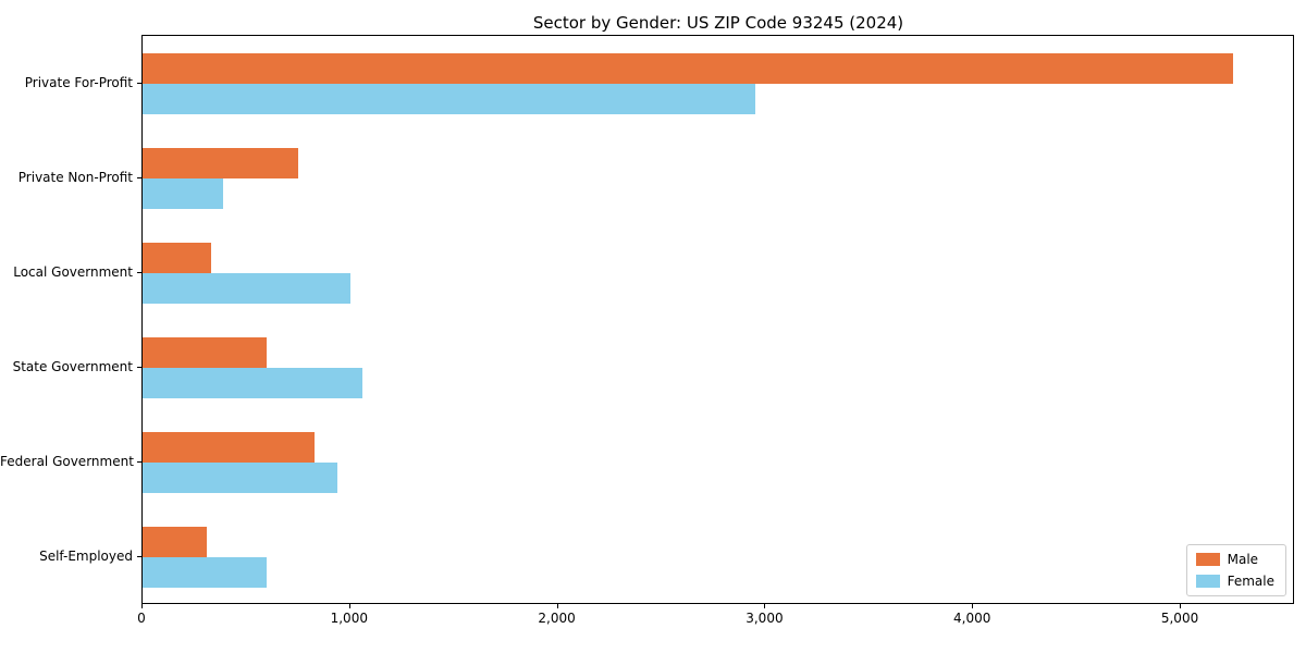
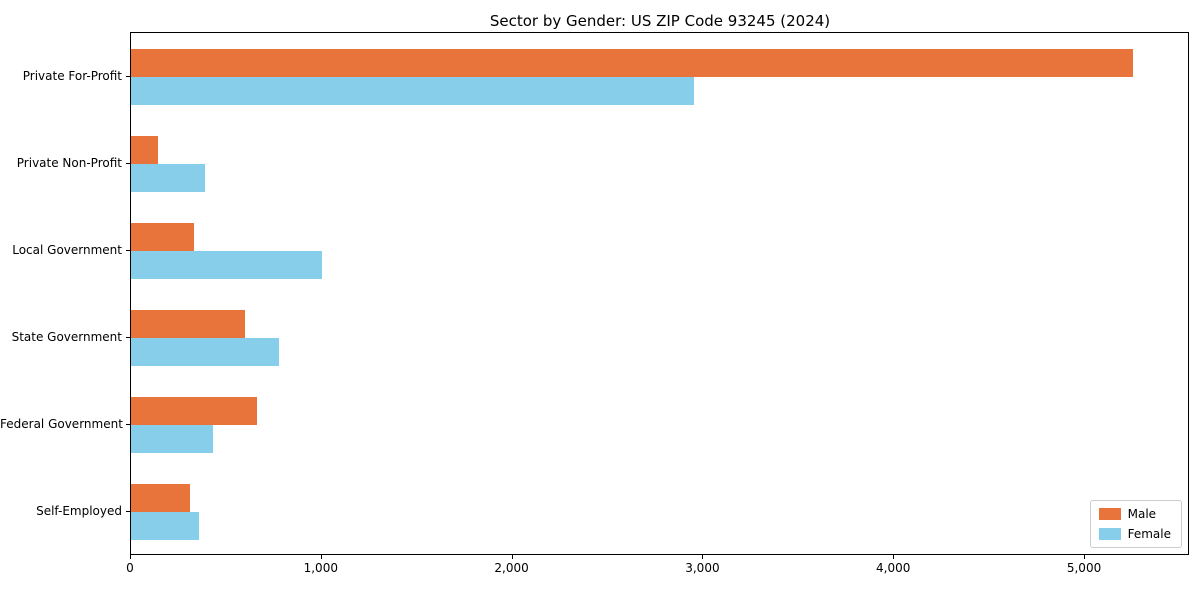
Male/Private Non-Profit: 750 -> 140
Female/State Government: 1060 -> 780
Male/Federal Government: 830 -> 660
Female/Federal Government: 940 -> 430
Female/Self-Employed: 600 -> 360
